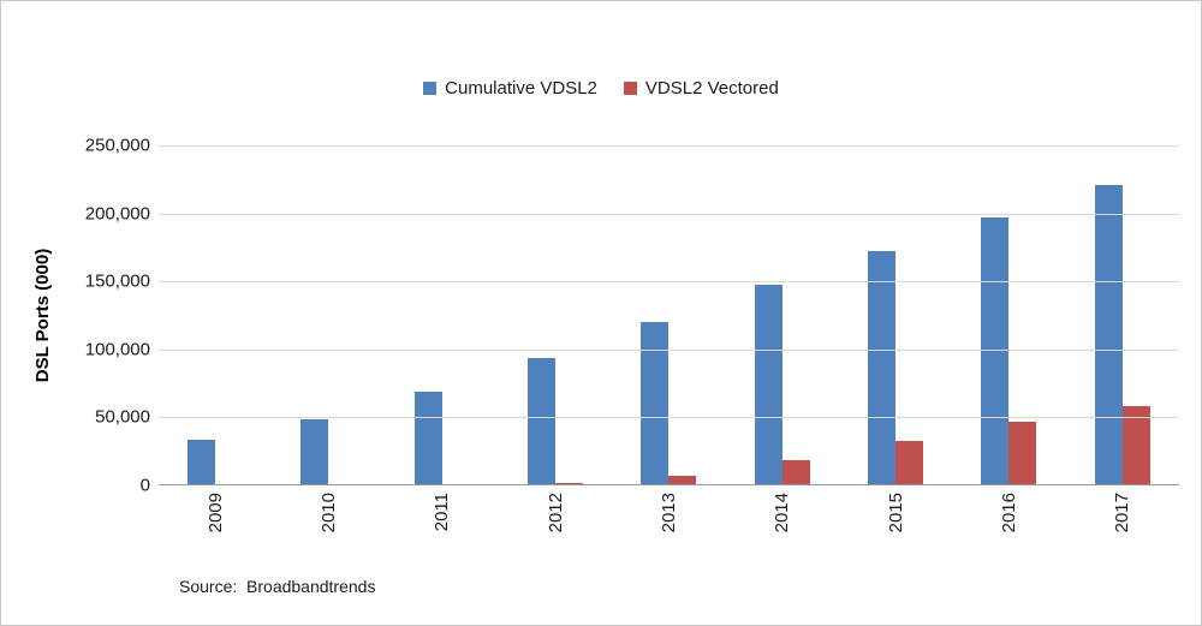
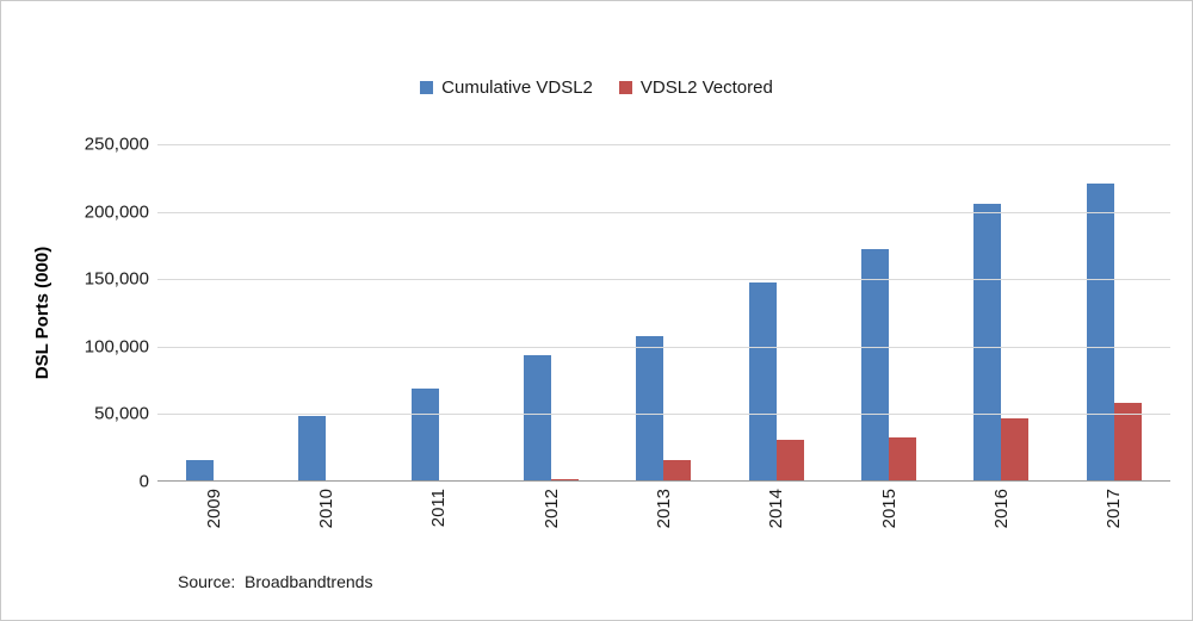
Cumulative VDSL2/2009: 33000 -> 15000
Cumulative VDSL2/2013: 120000 -> 107000
VDSL2 Vectored/2013: 6000 -> 15000
VDSL2 Vectored/2014: 18000 -> 30000
Cumulative VDSL2/2016: 197000 -> 206000
